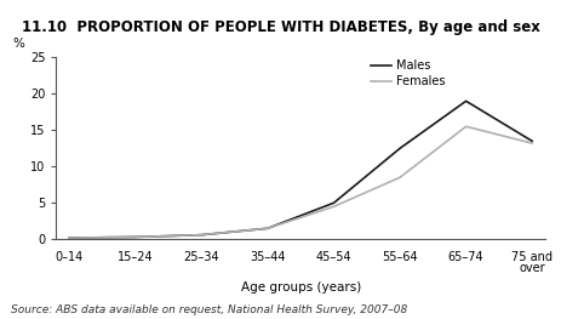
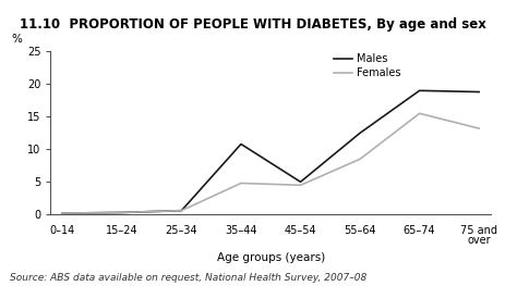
Males/35–44: 1.5 -> 10.8
Females/35–44: 1.5 -> 4.8
Males/75 and over: 13.5 -> 18.8
